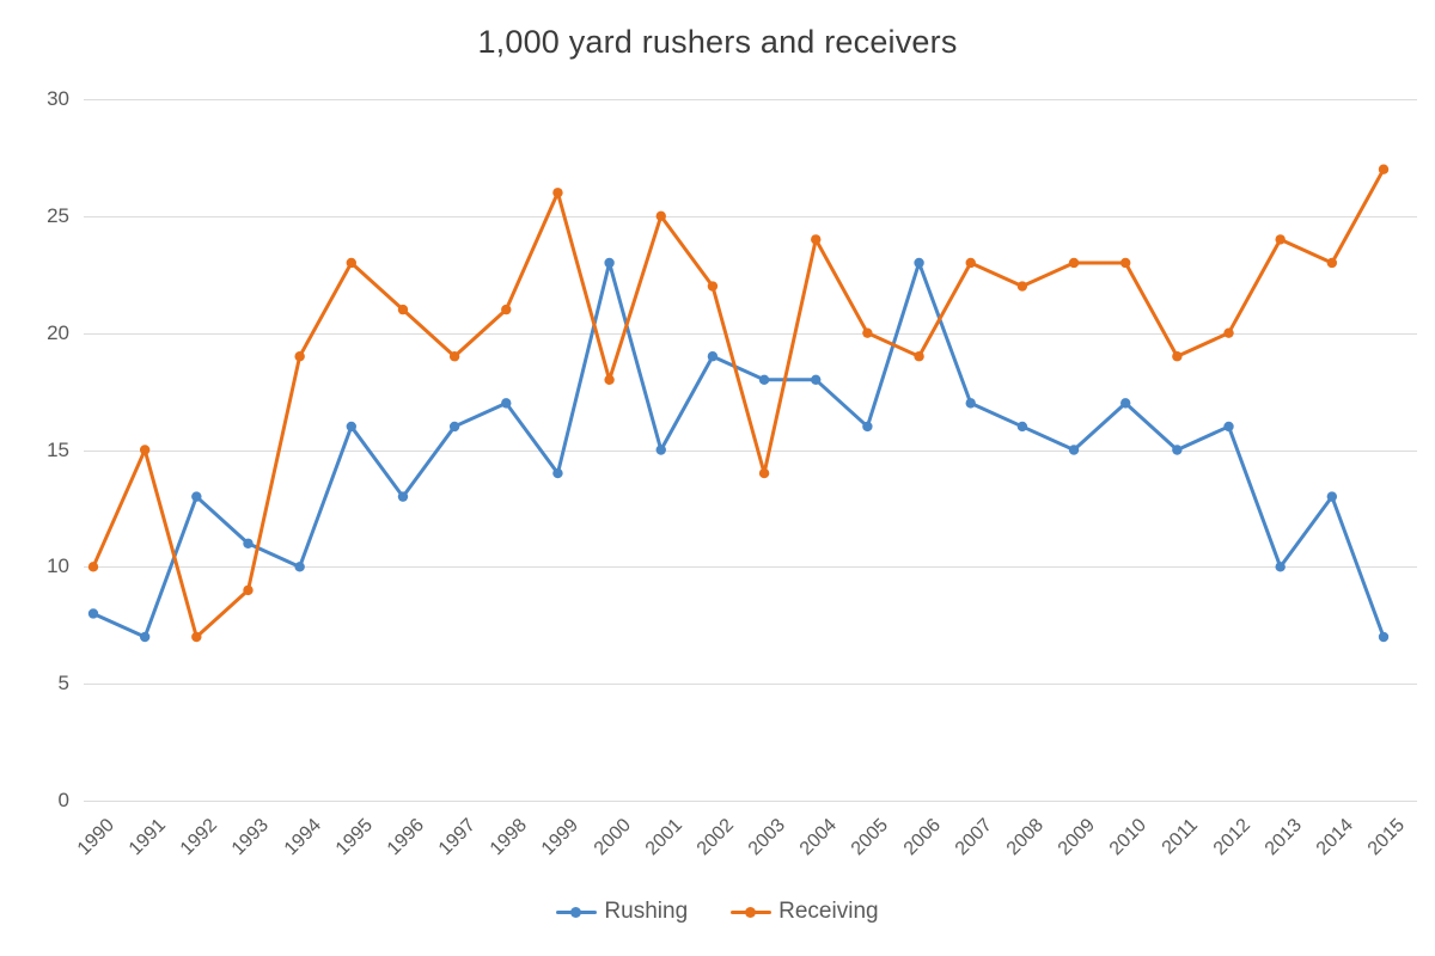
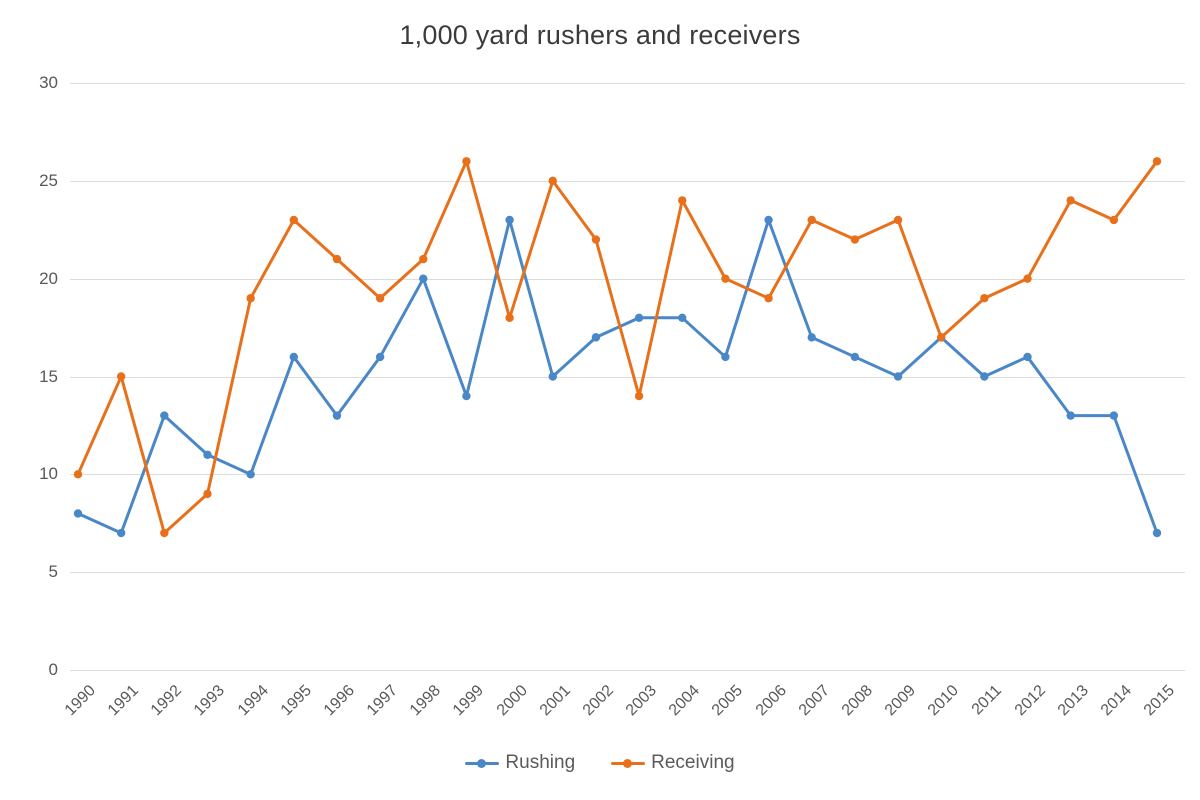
Rushing/1998: 17 -> 20
Rushing/2002: 19 -> 17
Receiving/2010: 23 -> 17
Rushing/2013: 10 -> 13
Receiving/2015: 27 -> 26
